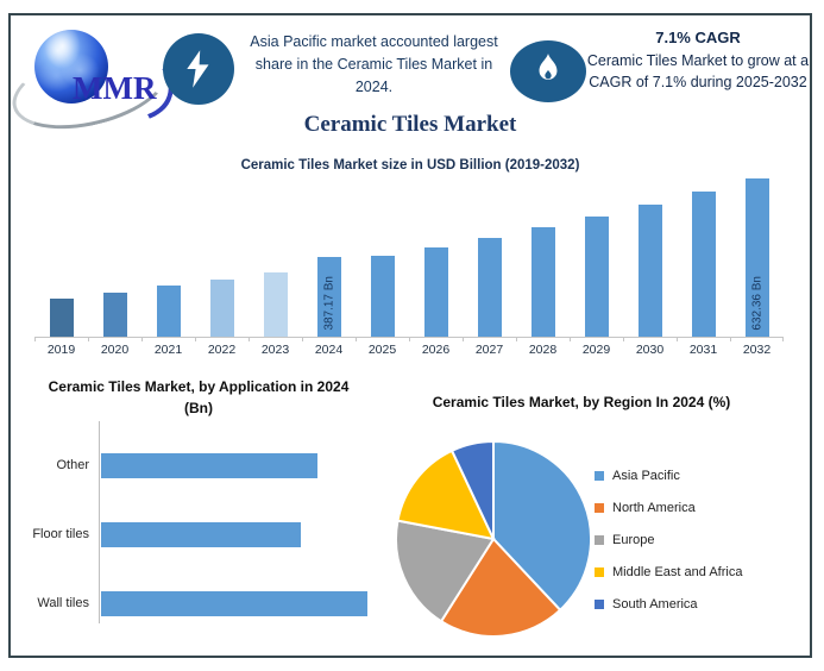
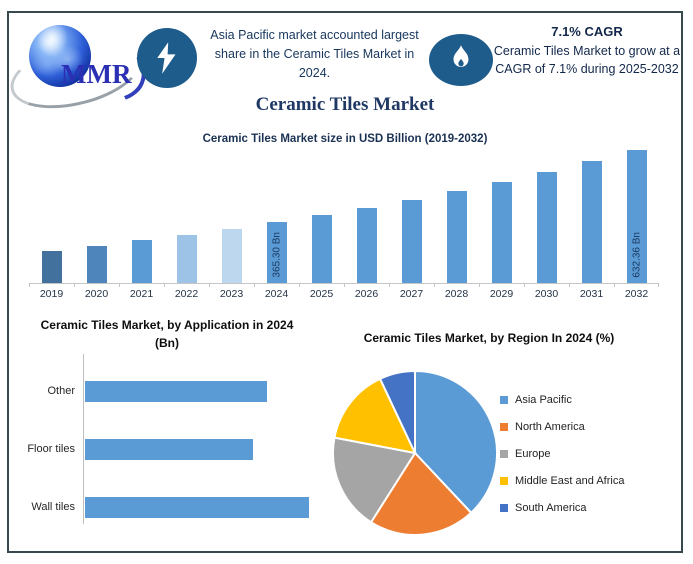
Ceramic Tiles Market size in USD Billion (2019-2032)/2024: 387.17 -> 365.30
